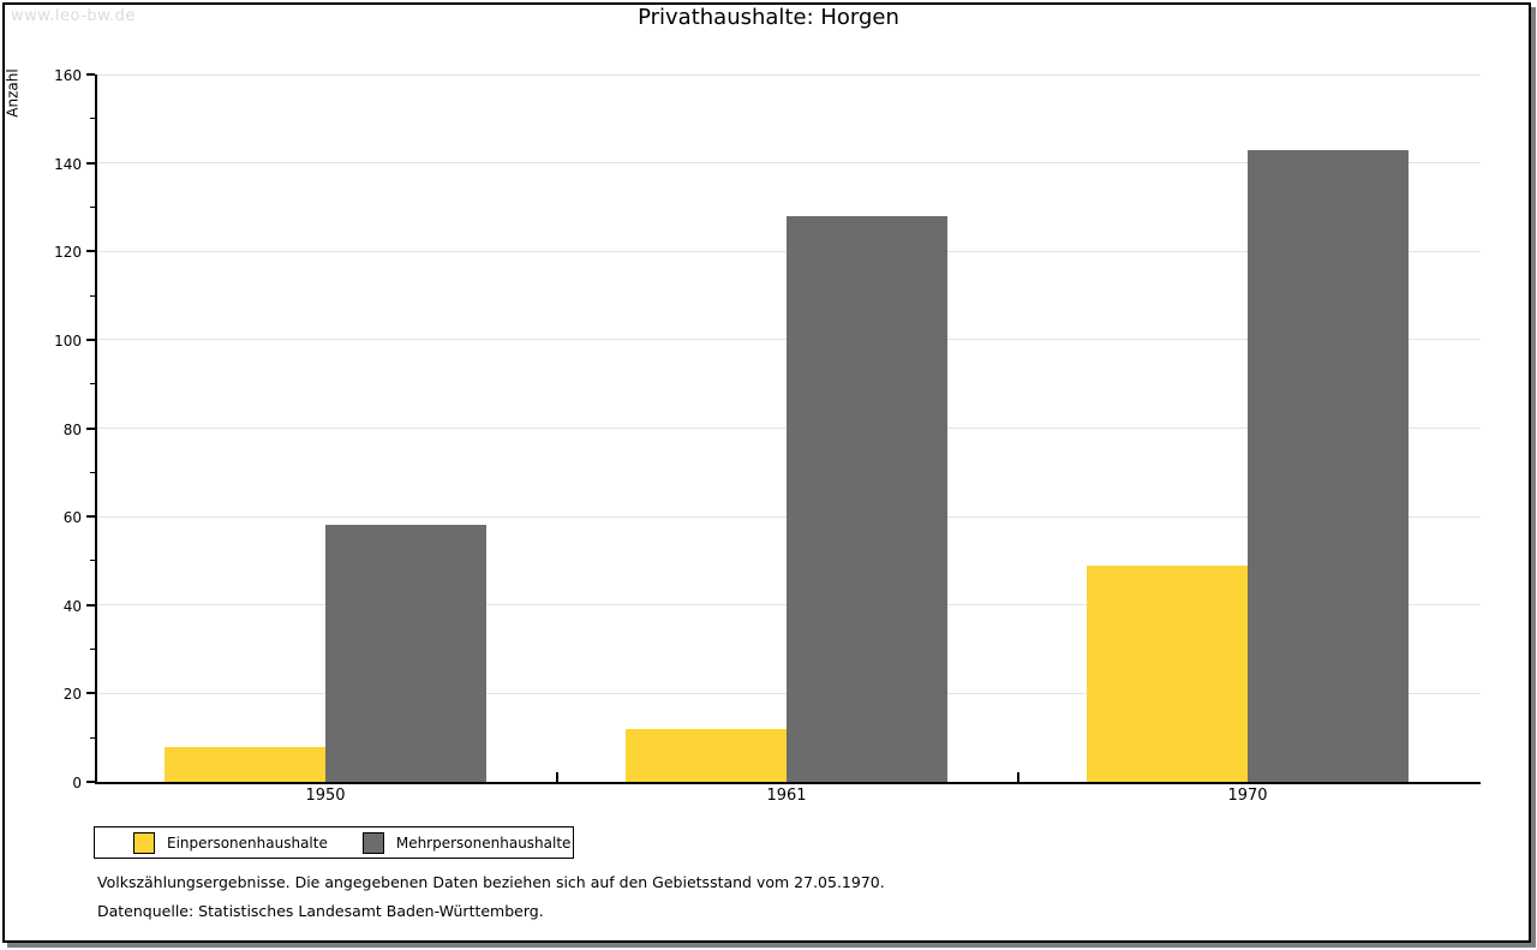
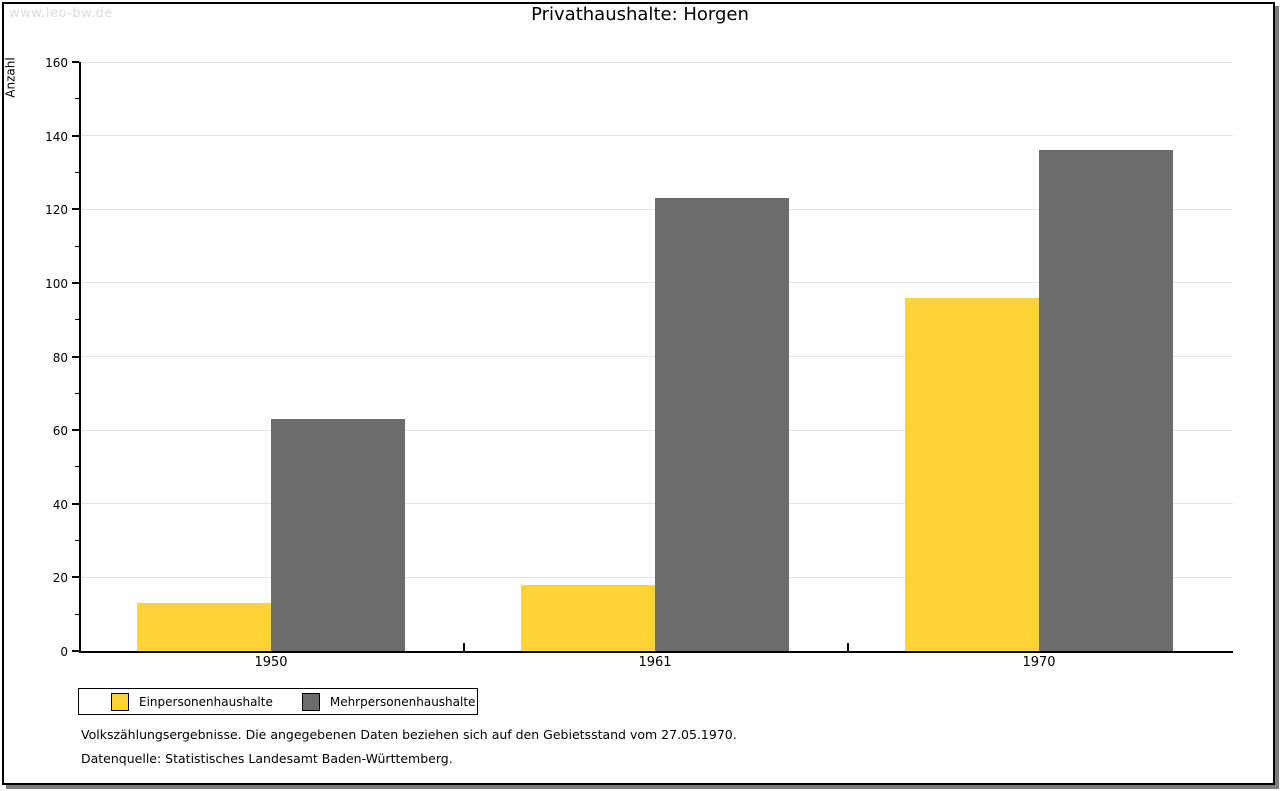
Einpersonenhaushalte/1950: 8 -> 13
Mehrpersonenhaushalte/1950: 58 -> 63
Einpersonenhaushalte/1961: 12 -> 18
Mehrpersonenhaushalte/1961: 128 -> 123
Einpersonenhaushalte/1970: 49 -> 96
Mehrpersonenhaushalte/1970: 143 -> 136
